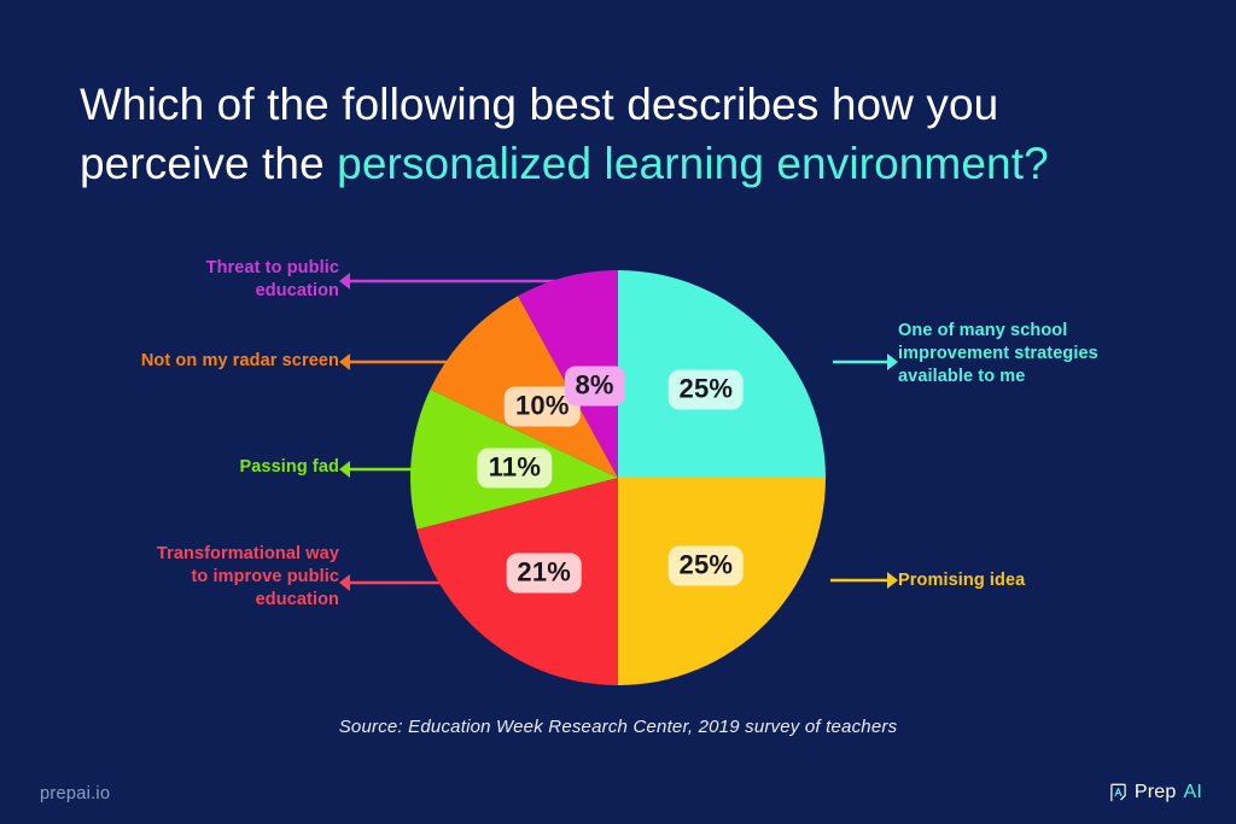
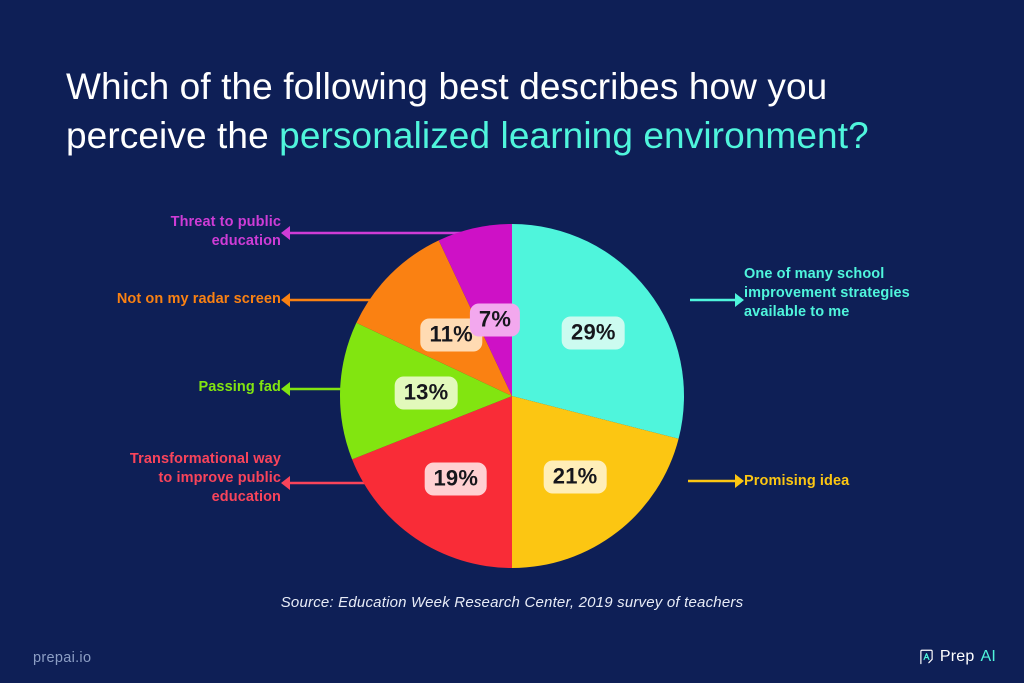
One of many school improvement strategies available to me: 25% -> 29%
Promising idea: 25% -> 21%
Transformational way to improve public education: 21% -> 19%
Passing fad: 11% -> 13%
Not on my radar screen: 10% -> 11%
Threat to public education: 8% -> 7%
